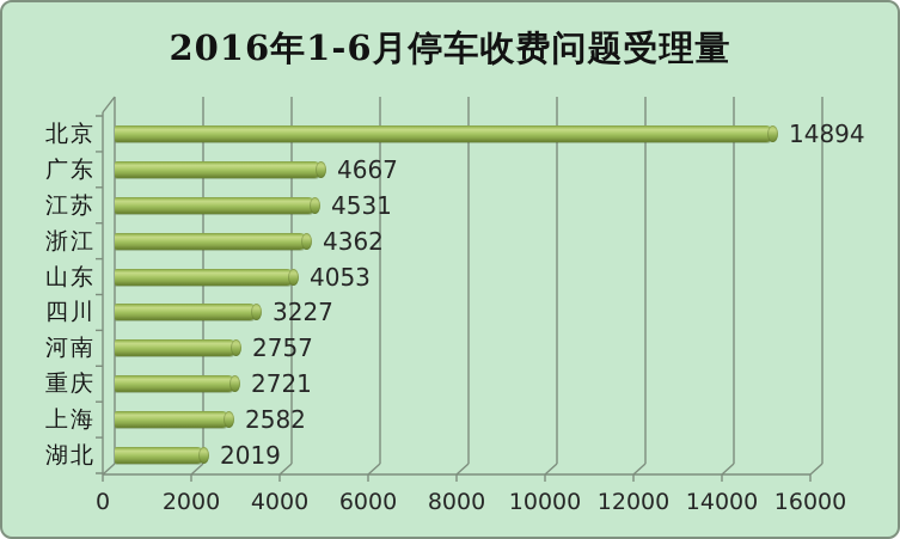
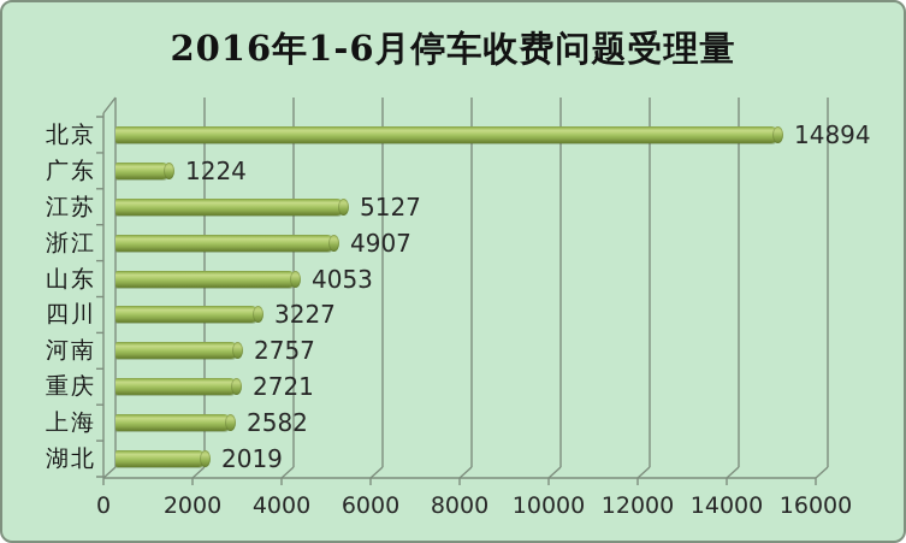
广东: 4667 -> 1224
江苏: 4531 -> 5127
浙江: 4362 -> 4907
